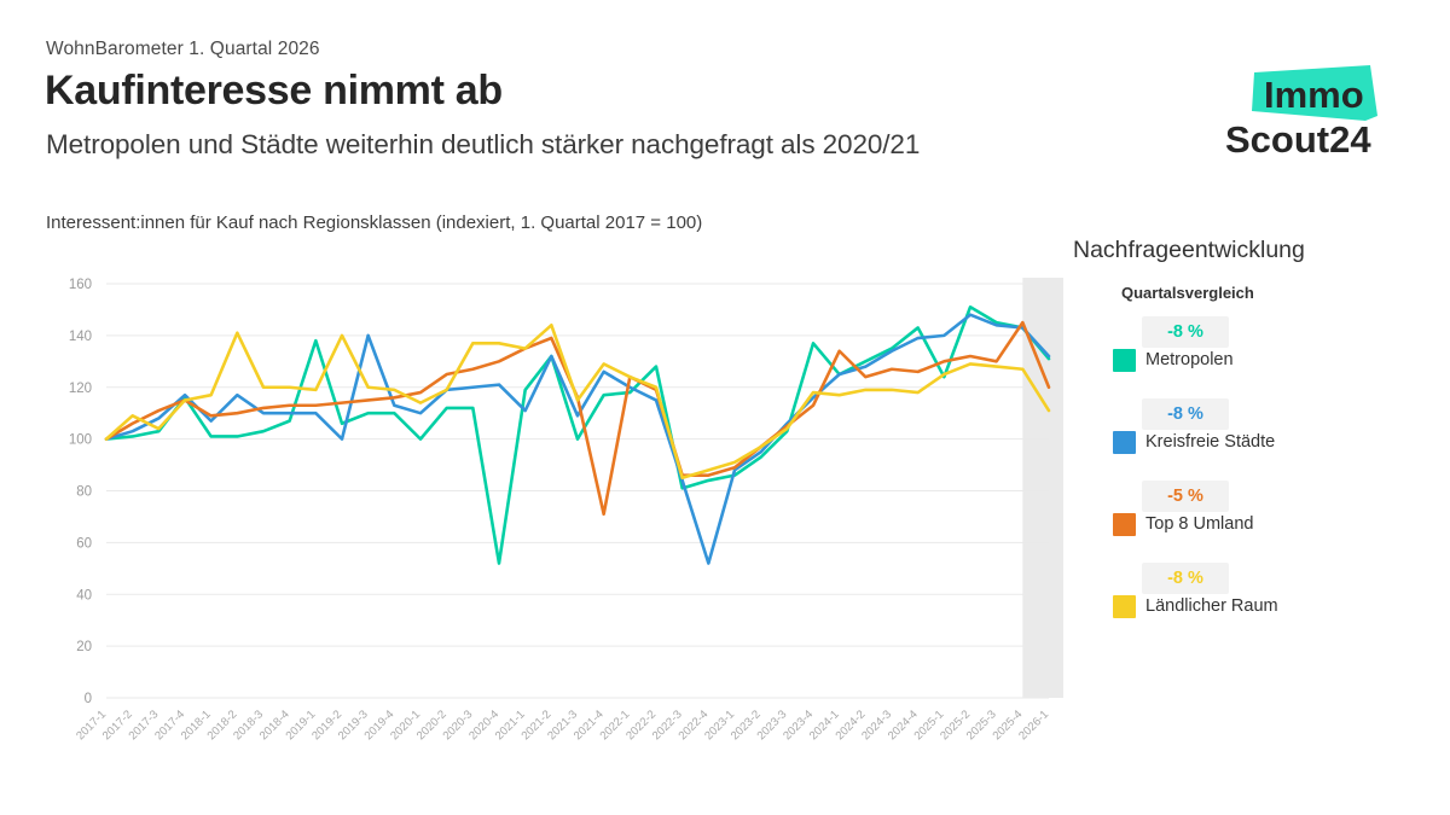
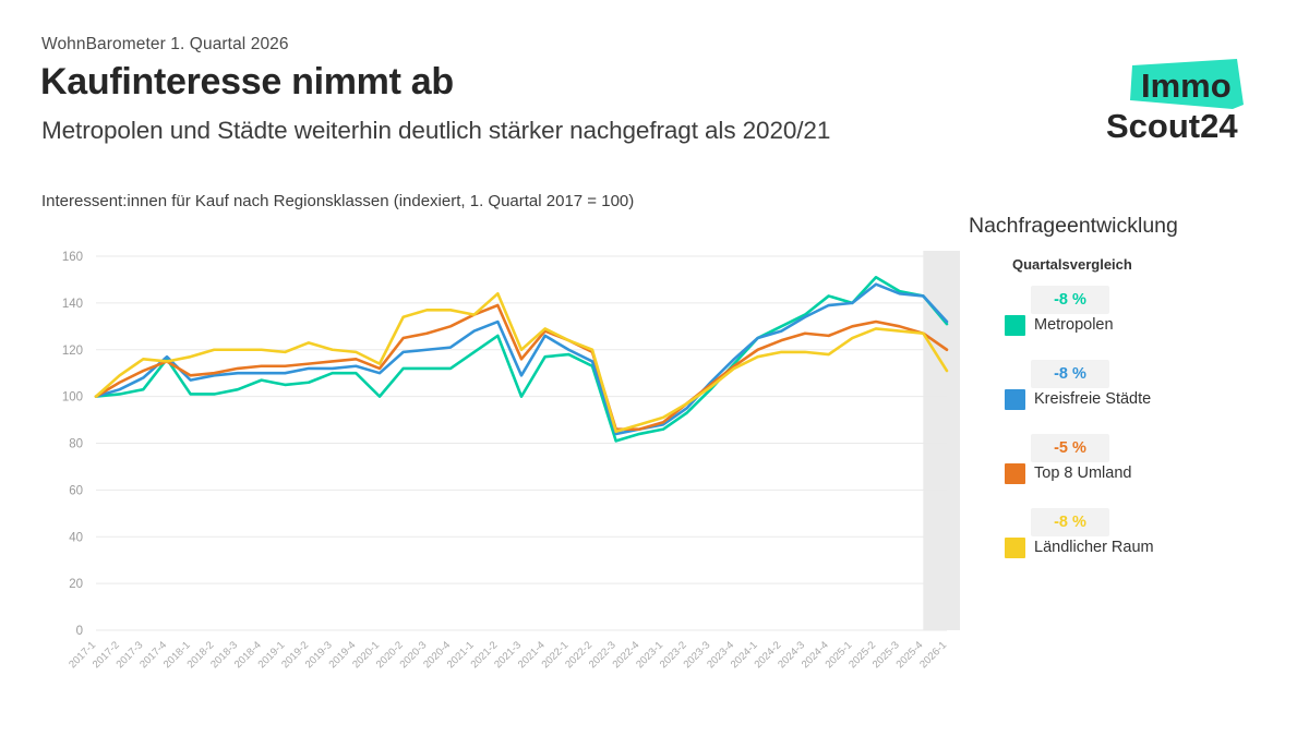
Ländlicher Raum/2017-3: 104 -> 116
Kreisfreie Städte/2018-2: 117 -> 109
Ländlicher Raum/2018-2: 141 -> 120
Metropolen/2019-1: 138 -> 105
Kreisfreie Städte/2019-2: 100 -> 112
Ländlicher Raum/2019-2: 140 -> 123
Kreisfreie Städte/2019-3: 140 -> 112
Top 8 Umland/2020-1: 118 -> 112
Ländlicher Raum/2020-2: 119 -> 134
Metropolen/2020-4: 52 -> 112
Kreisfreie Städte/2021-1: 111 -> 128
Metropolen/2021-2: 132 -> 126
Ländlicher Raum/2021-3: 115 -> 120
Top 8 Umland/2021-4: 71 -> 128
Metropolen/2022-2: 128 -> 113
Kreisfreie Städte/2022-4: 52 -> 86
Metropolen/2023-4: 137 -> 114
Ländlicher Raum/2023-4: 118 -> 112
Top 8 Umland/2024-1: 134 -> 120
Metropolen/2025-1: 124 -> 140
Top 8 Umland/2025-4: 145 -> 127
